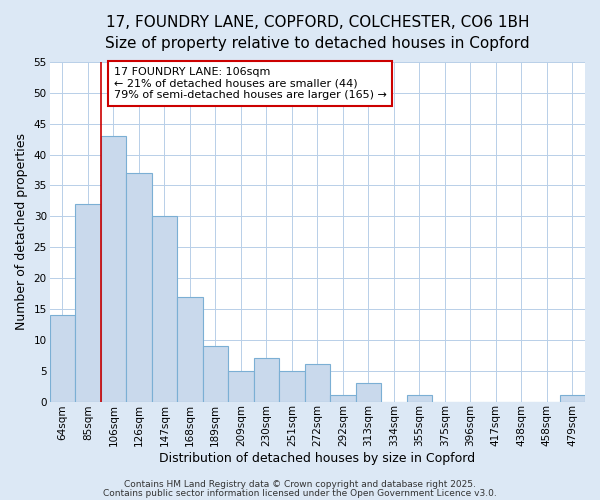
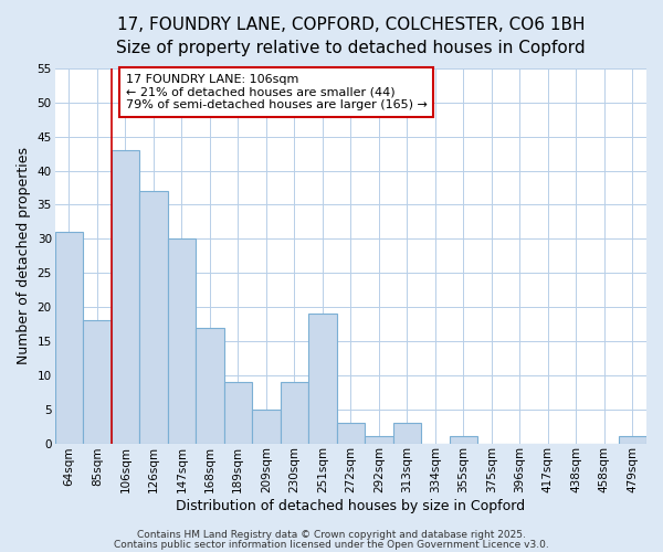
64sqm: 14 -> 31
85sqm: 32 -> 18
230sqm: 7 -> 9
251sqm: 5 -> 19
272sqm: 6 -> 3
